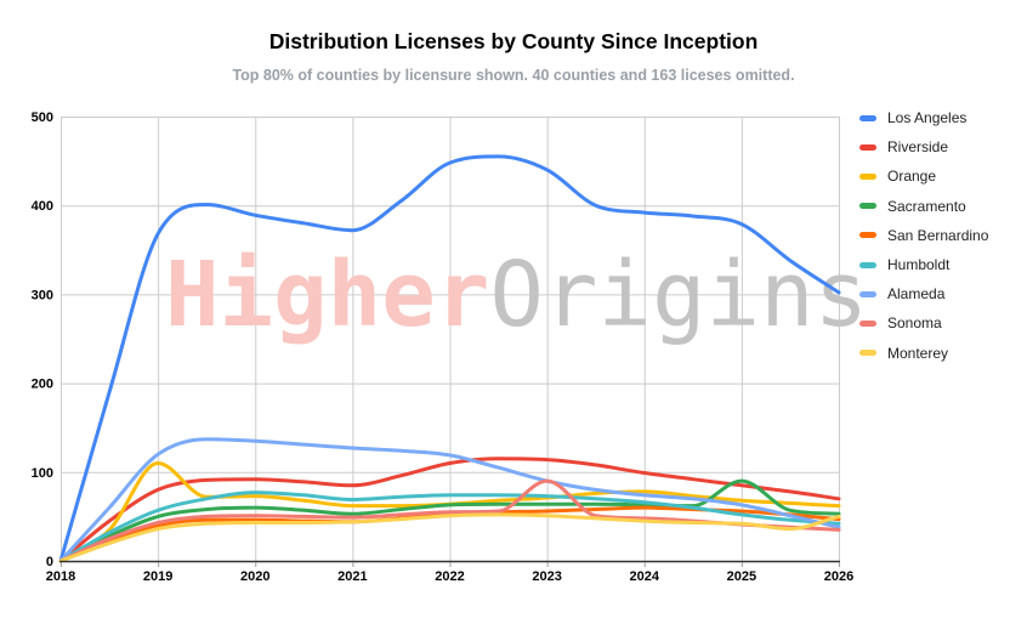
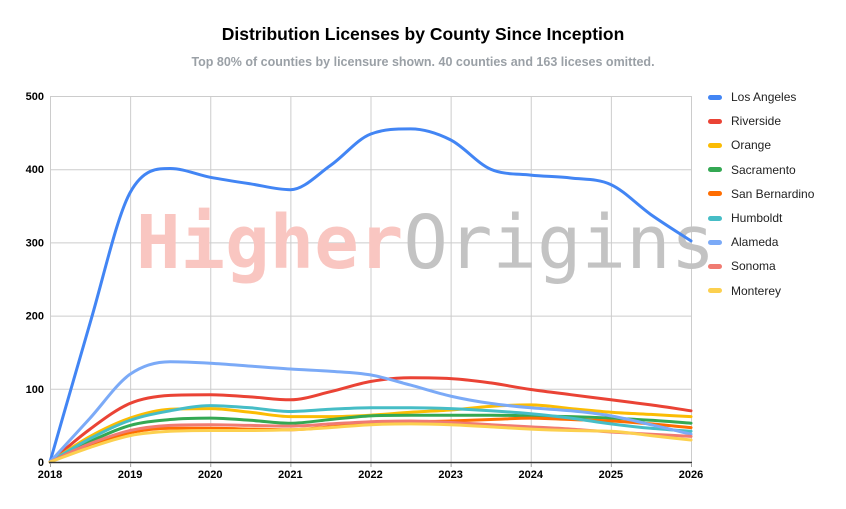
Orange/2019: 110 -> 60
Sonoma/2023: 90 -> 50
Sacramento/2025: 90 -> 60
Monterey/2026: 50 -> 30
